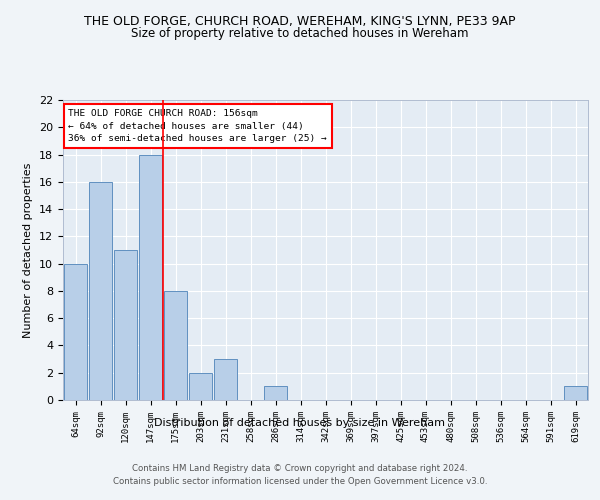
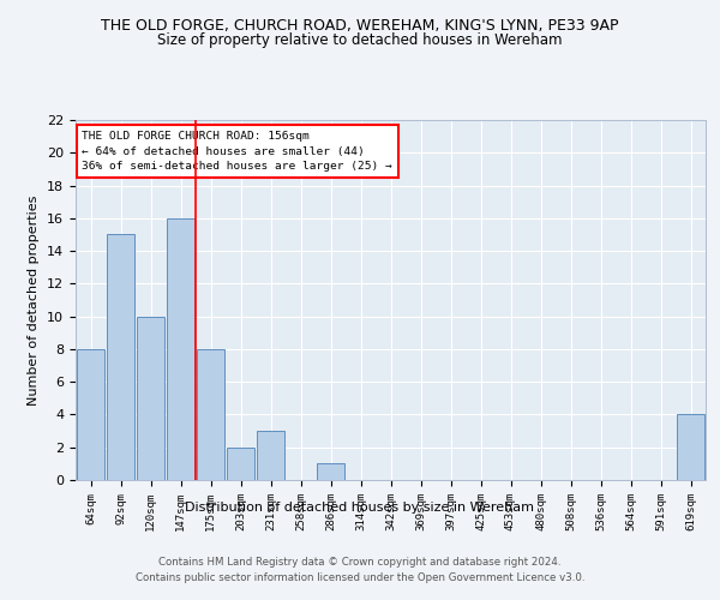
64sqm: 10 -> 8
92sqm: 16 -> 15
120sqm: 11 -> 10
147sqm: 18 -> 16
619sqm: 1 -> 4
